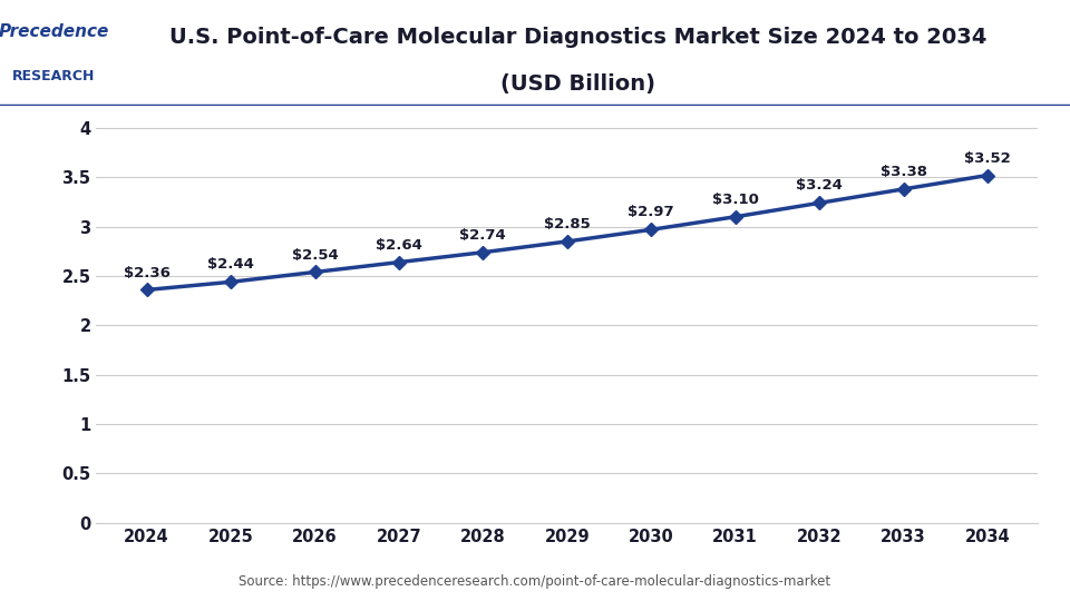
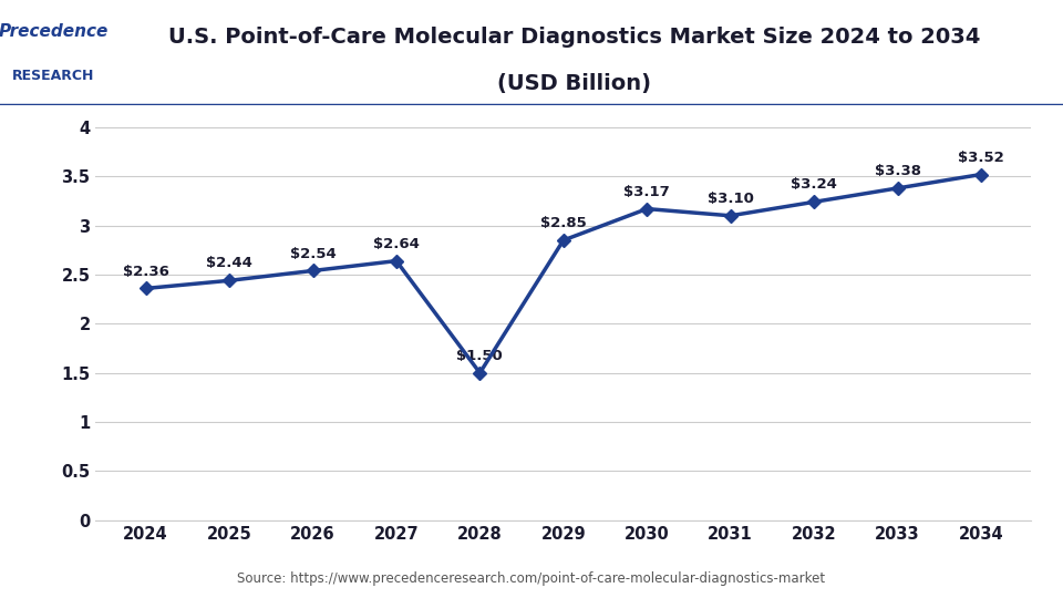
2028: $2.74 -> $1.50
2030: $2.97 -> $3.17
